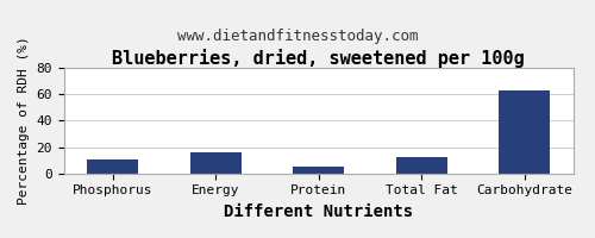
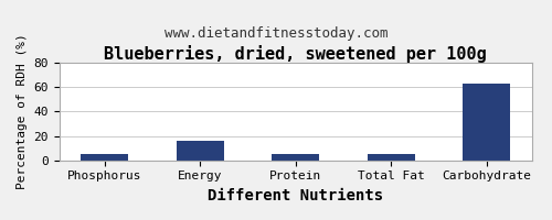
Phosphorus: 11 -> 5
Total Fat: 12 -> 5
